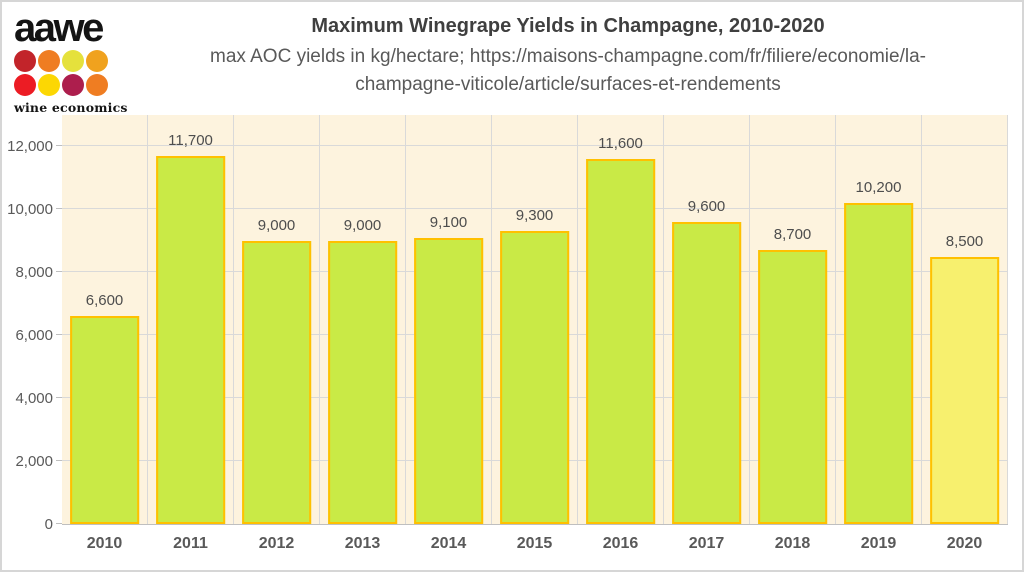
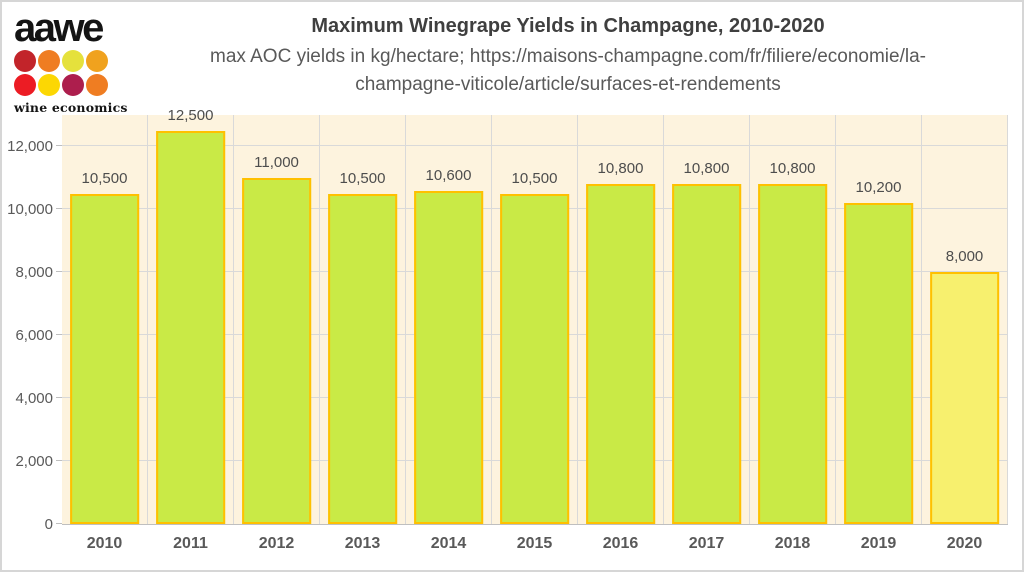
2010: 6,600 -> 10,500
2011: 11,700 -> 12,500
2012: 9,000 -> 11,000
2013: 9,000 -> 10,500
2014: 9,100 -> 10,600
2015: 9,300 -> 10,500
2016: 11,600 -> 10,800
2017: 9,600 -> 10,800
2018: 8,700 -> 10,800
2020: 8,500 -> 8,000
